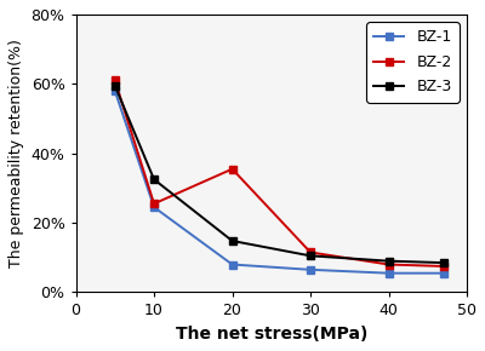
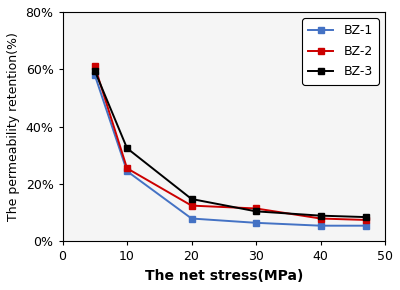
BZ-2/20: 35.5% -> 12.5%
